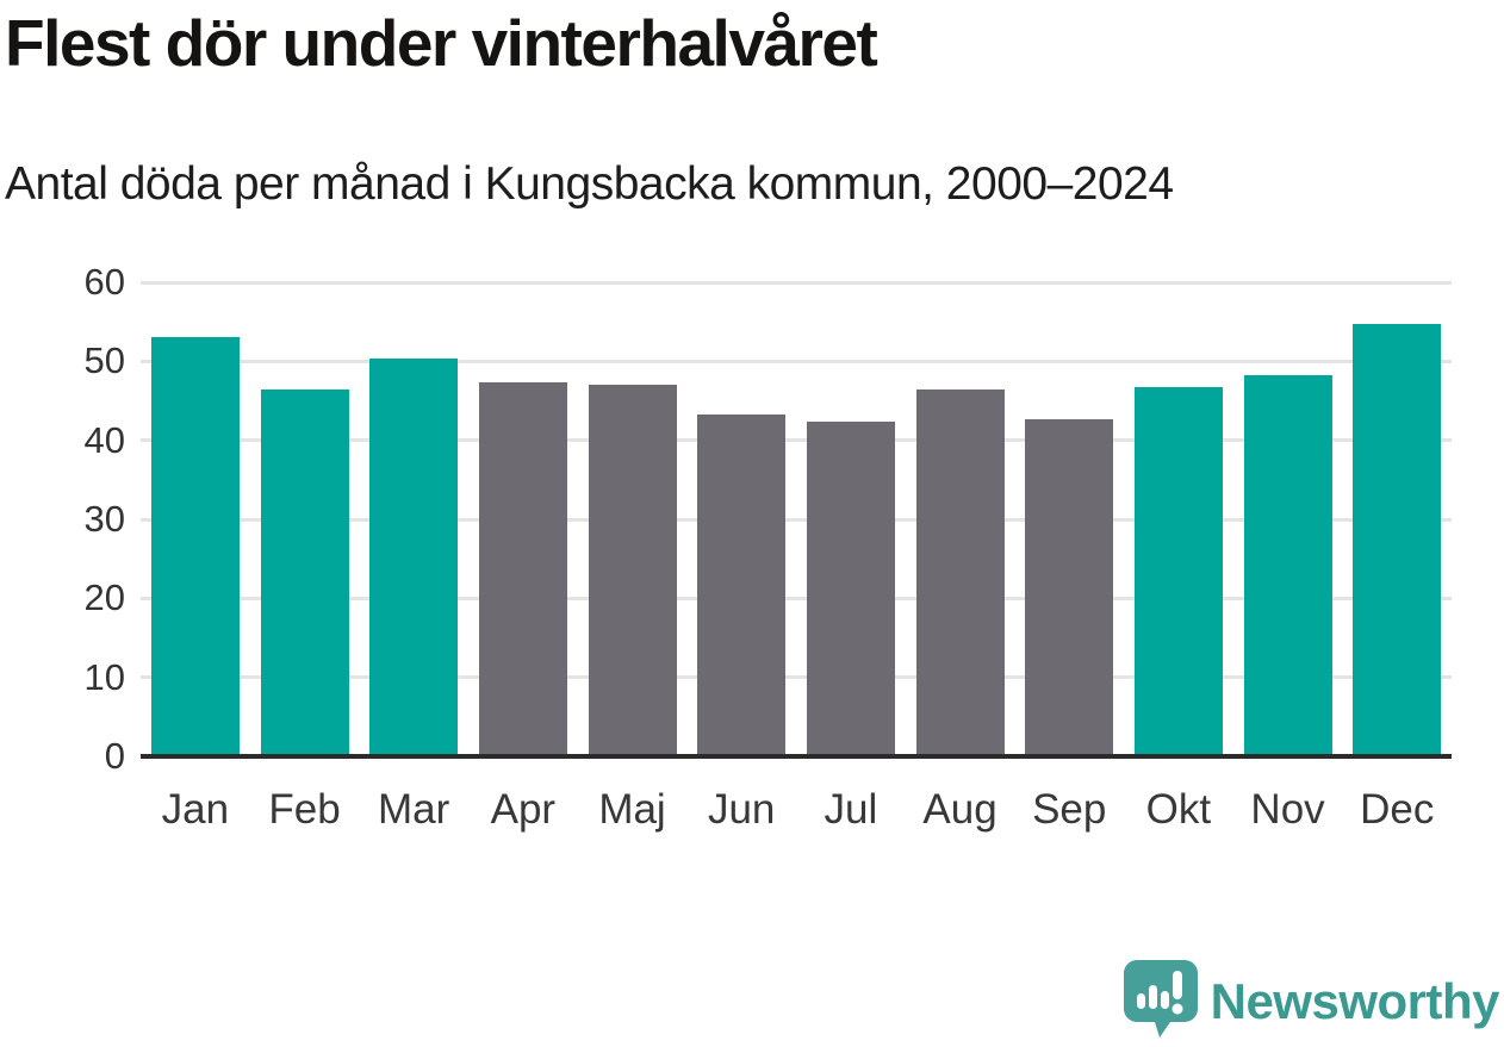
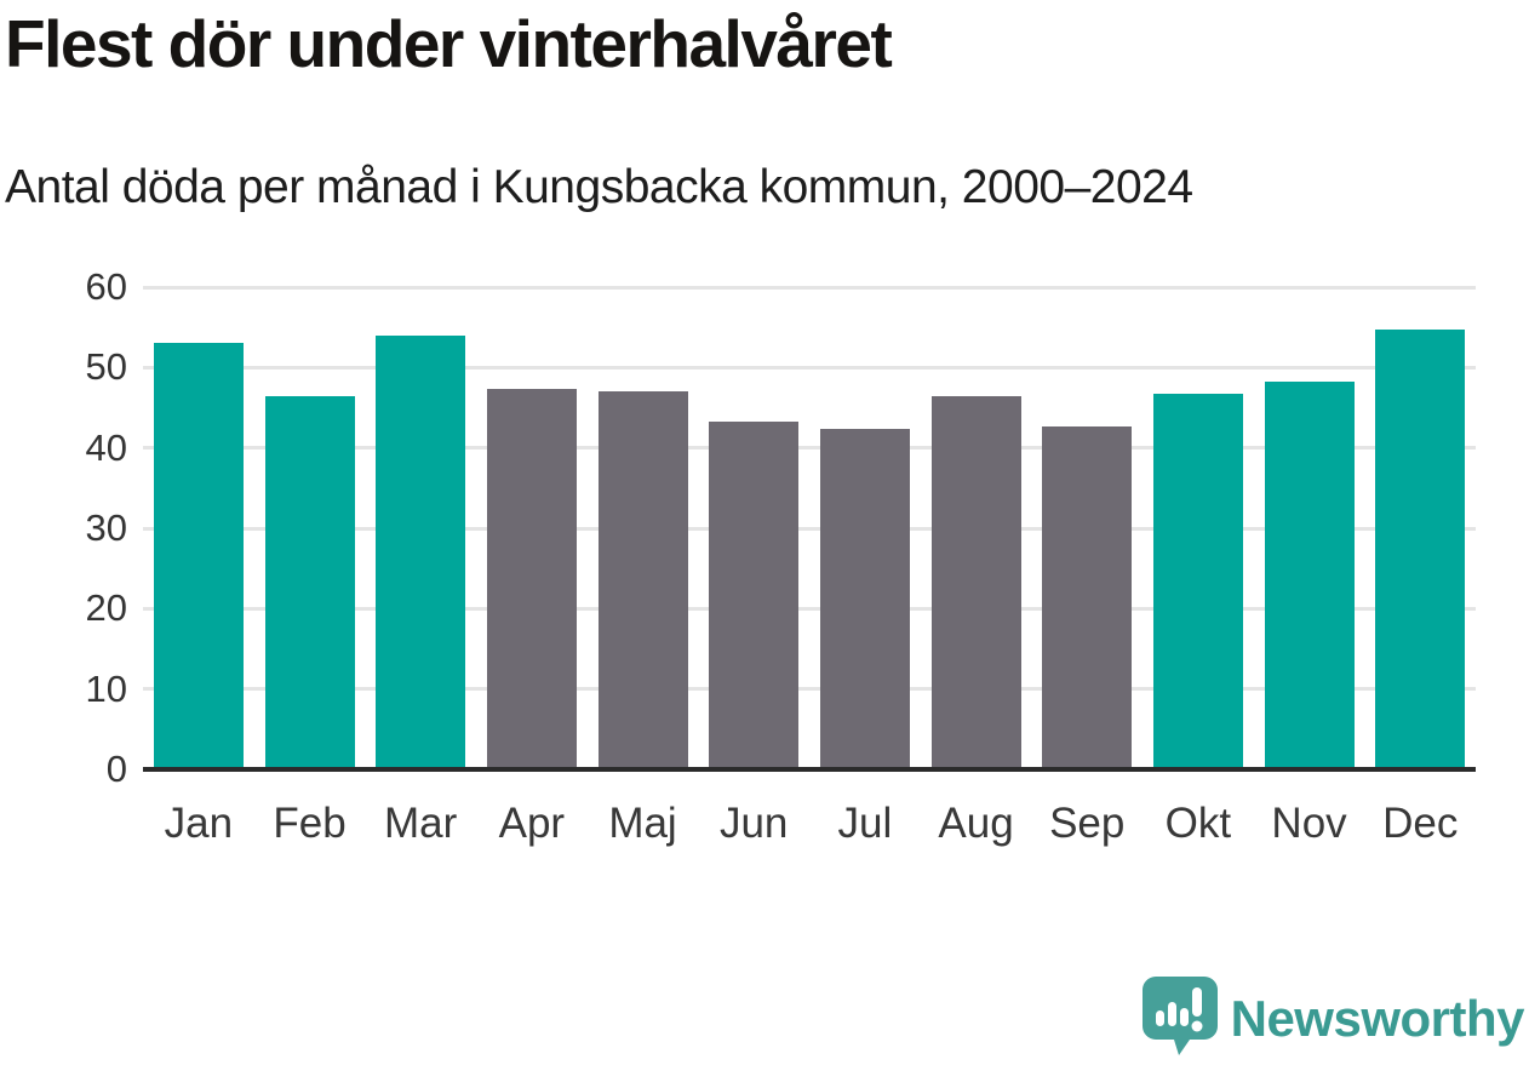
Mar: 50 -> 54
